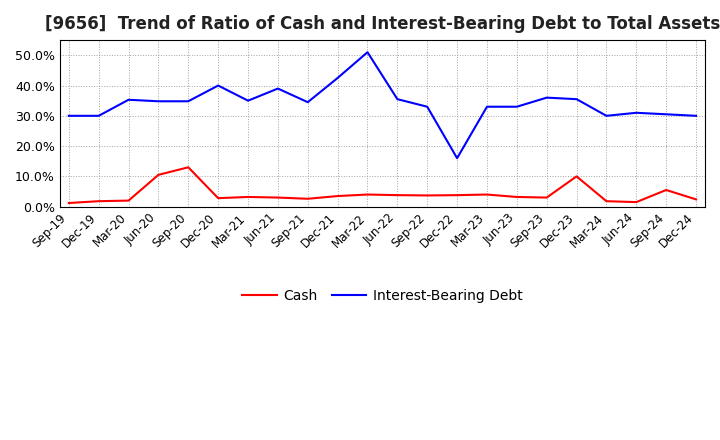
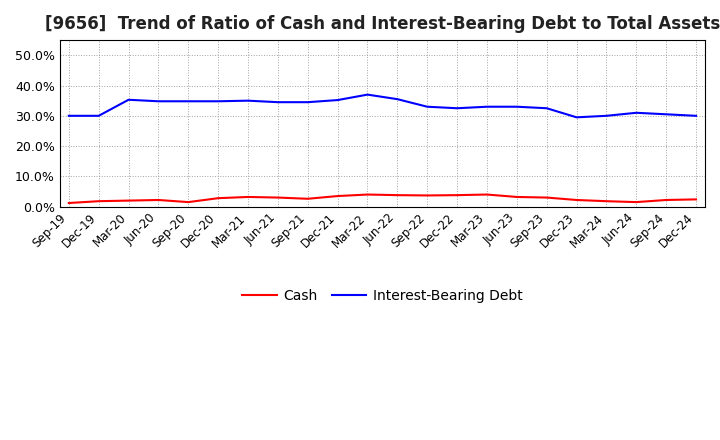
Cash/Jun-20: 10.5% -> 2.2%
Cash/Sep-20: 13.0% -> 1.5%
Interest-Bearing Debt/Dec-20: 40.0% -> 34.8%
Interest-Bearing Debt/Jun-21: 39.0% -> 34.5%
Interest-Bearing Debt/Dec-21: 42.5% -> 35.2%
Interest-Bearing Debt/Mar-22: 51.0% -> 37.0%
Interest-Bearing Debt/Dec-22: 16.0% -> 32.5%
Interest-Bearing Debt/Sep-23: 36.0% -> 32.5%
Cash/Dec-23: 10.0% -> 2.2%
Interest-Bearing Debt/Dec-23: 35.5% -> 29.5%
Cash/Sep-24: 5.5% -> 2.2%
